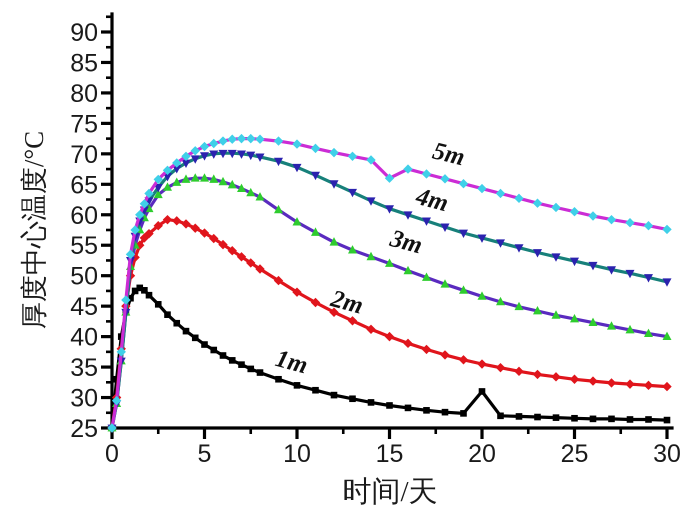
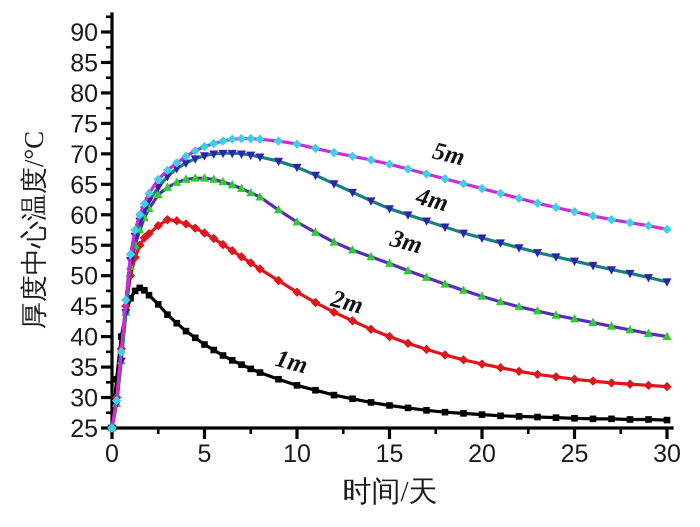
5m/15: 66 -> 68
1m/20: 31 -> 27
